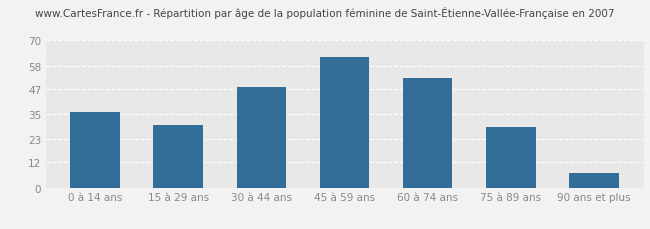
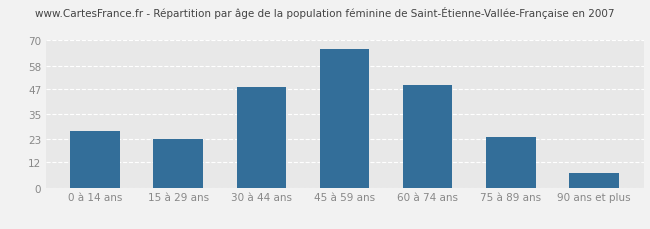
0 à 14 ans: 36 -> 27
15 à 29 ans: 30 -> 23
45 à 59 ans: 62 -> 66
60 à 74 ans: 52 -> 49
75 à 89 ans: 29 -> 24
